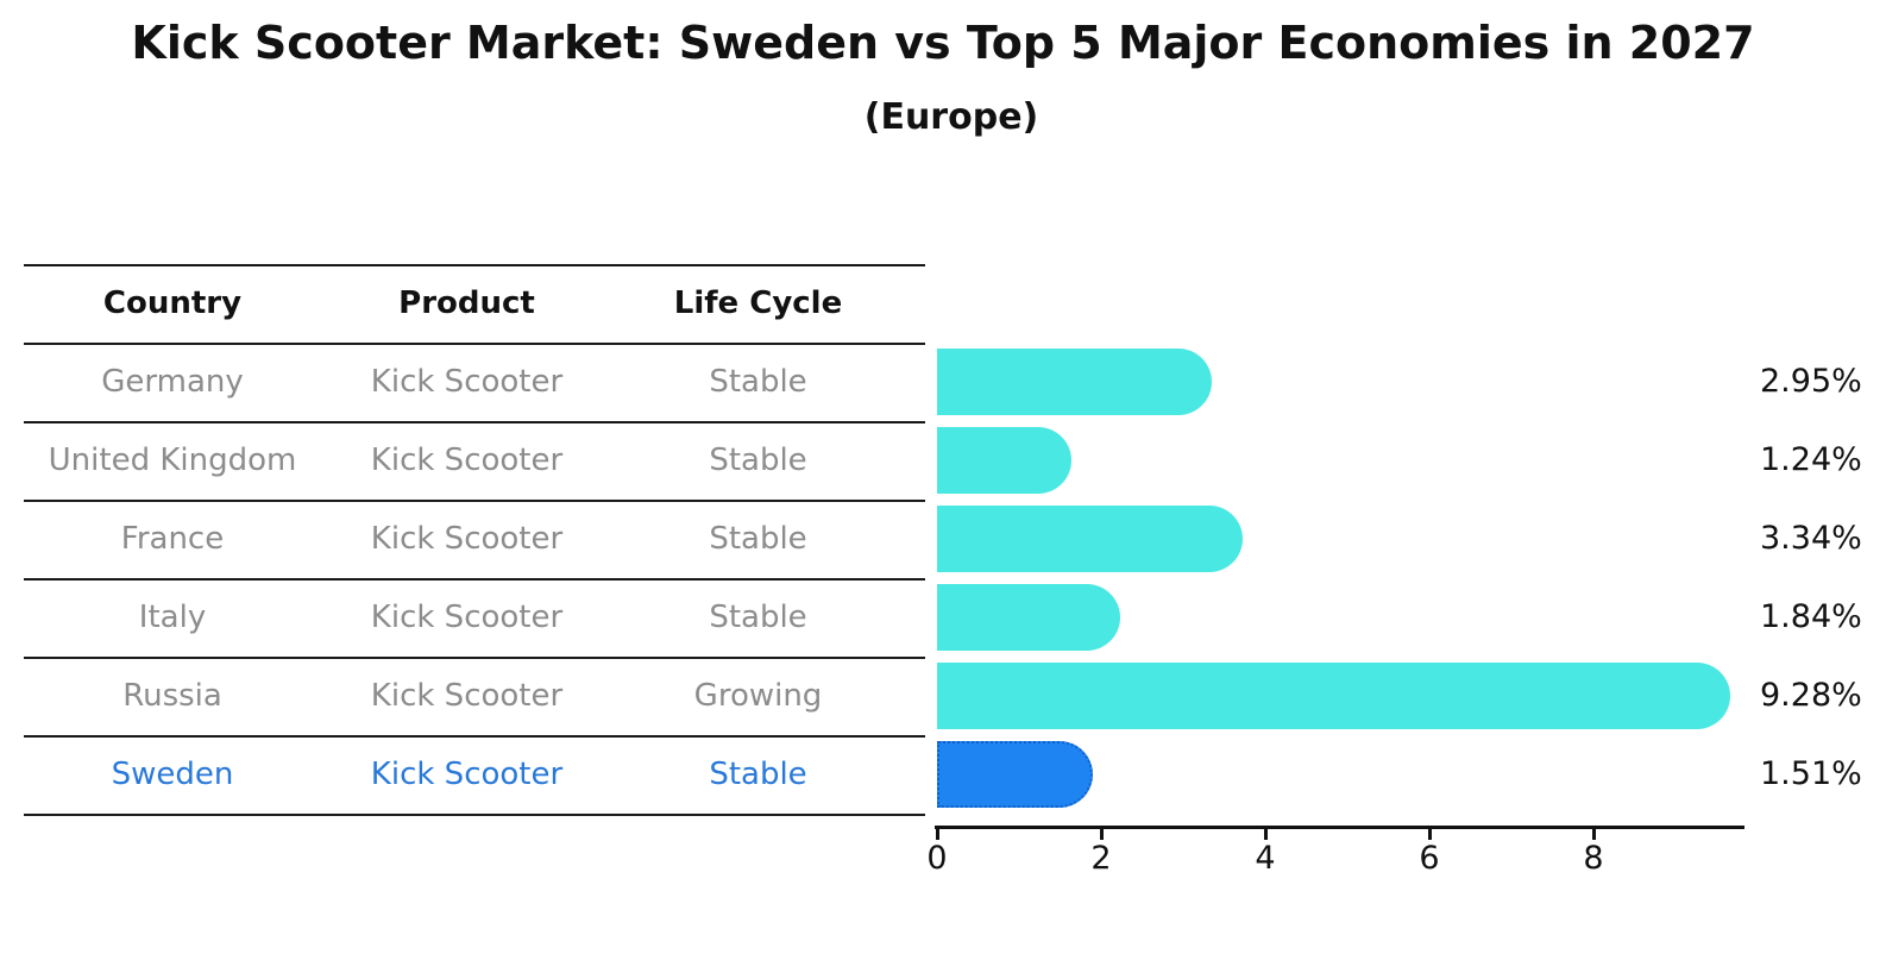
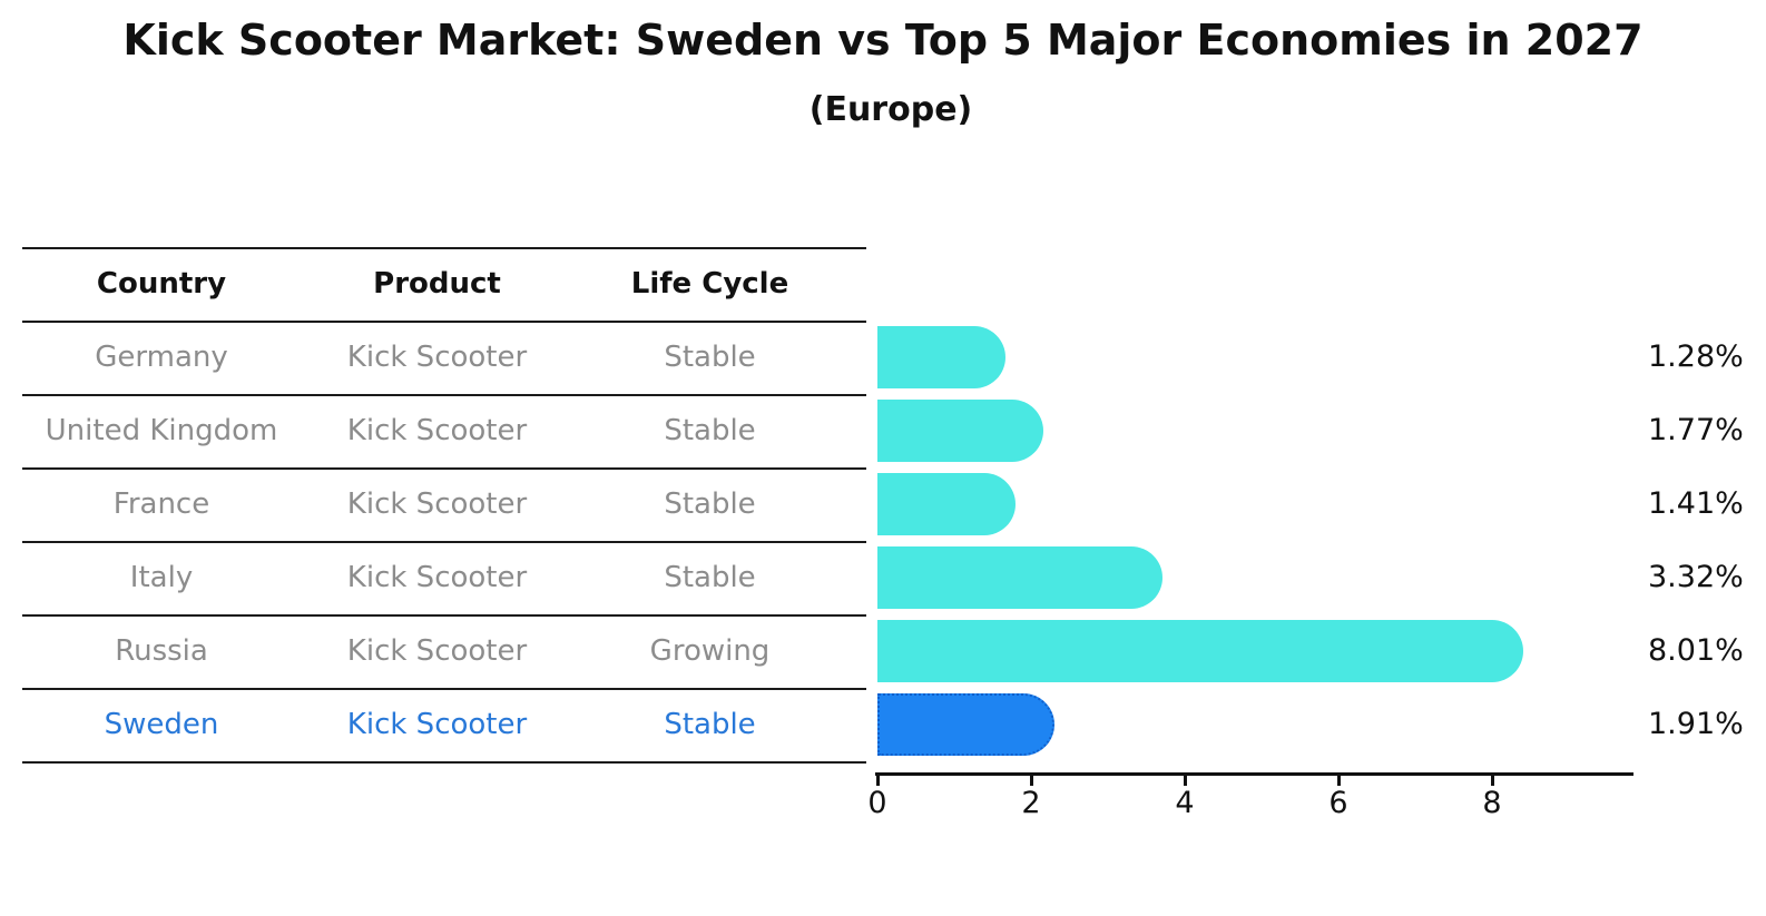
Germany: 2.95% -> 1.28%
United Kingdom: 1.24% -> 1.77%
France: 3.34% -> 1.41%
Italy: 1.84% -> 3.32%
Russia: 9.28% -> 8.01%
Sweden: 1.51% -> 1.91%
